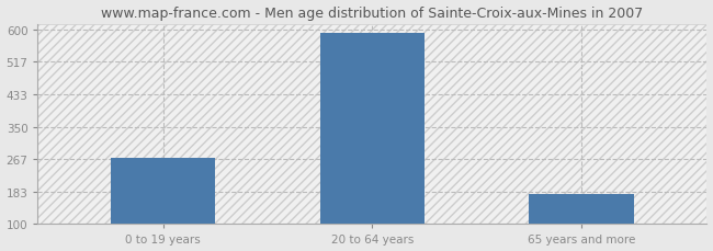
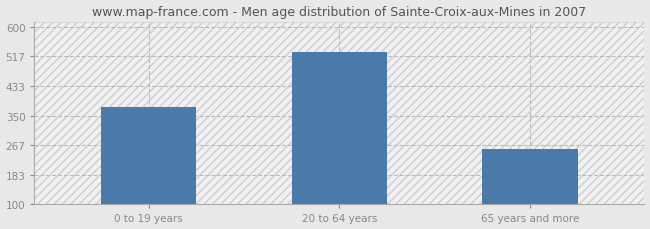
0 to 19 years: 271 -> 375
20 to 64 years: 591 -> 530
65 years and more: 176 -> 255
